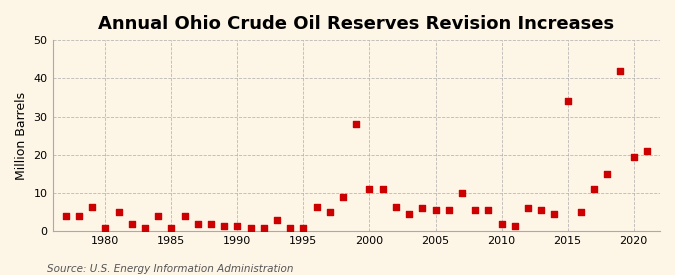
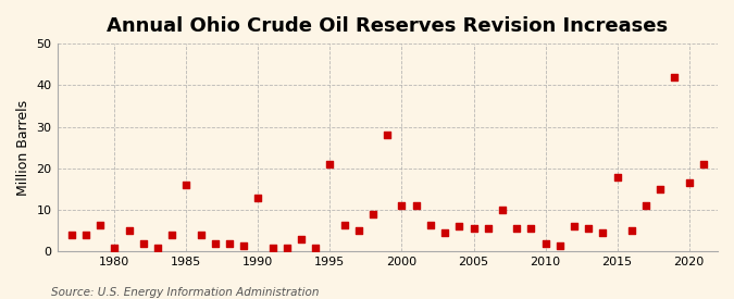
1985: 1.0 -> 16.0
1990: 1.5 -> 13.0
1995: 1.0 -> 21.0
2015: 34.0 -> 18.0
2020: 19.5 -> 16.5
